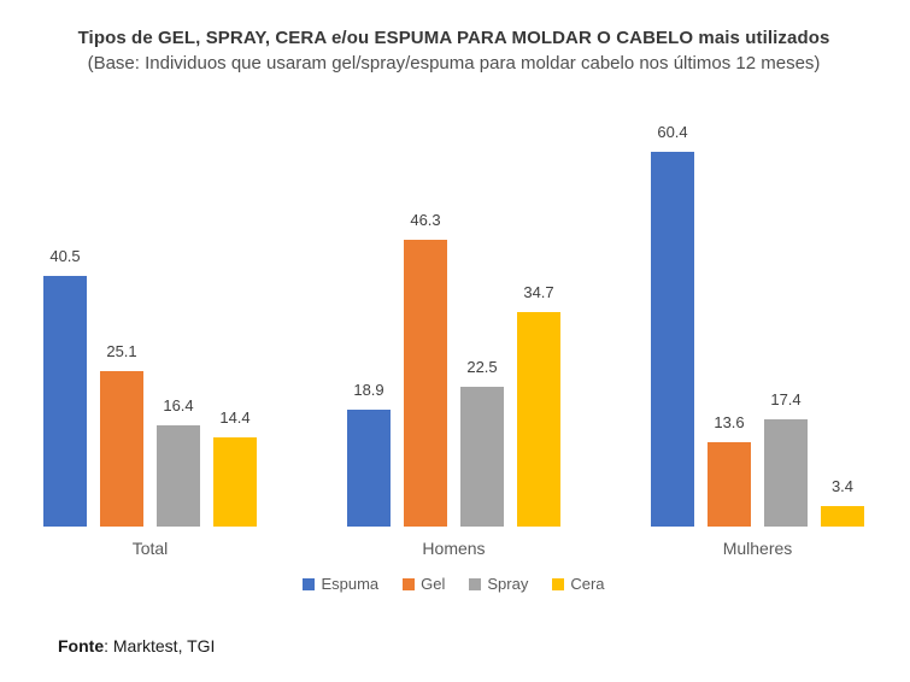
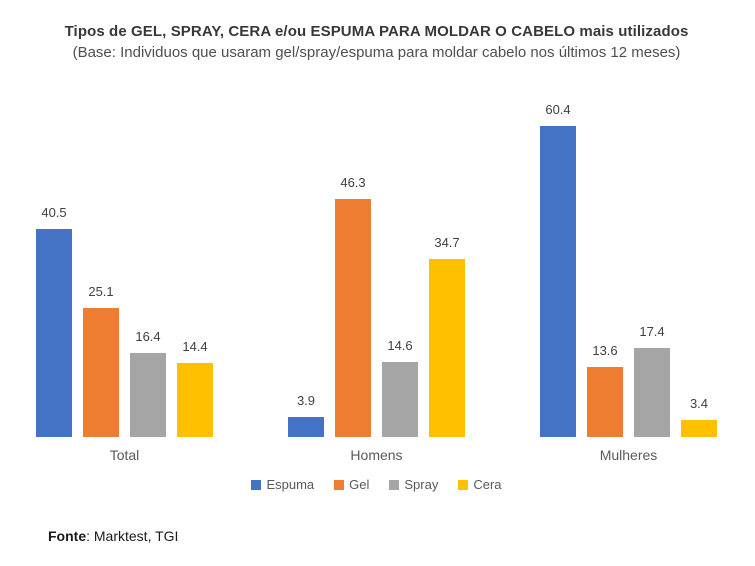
Espuma/Homens: 18.9 -> 3.9
Spray/Homens: 22.5 -> 14.6
